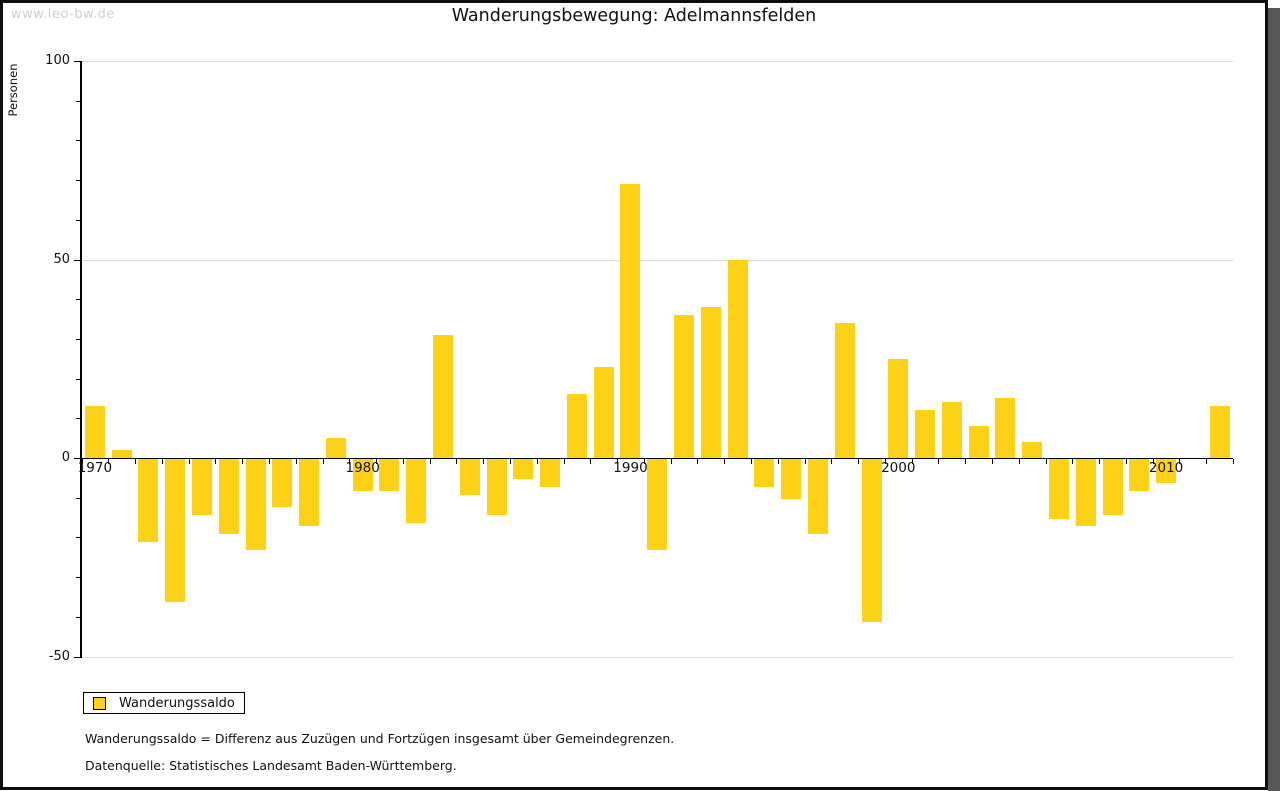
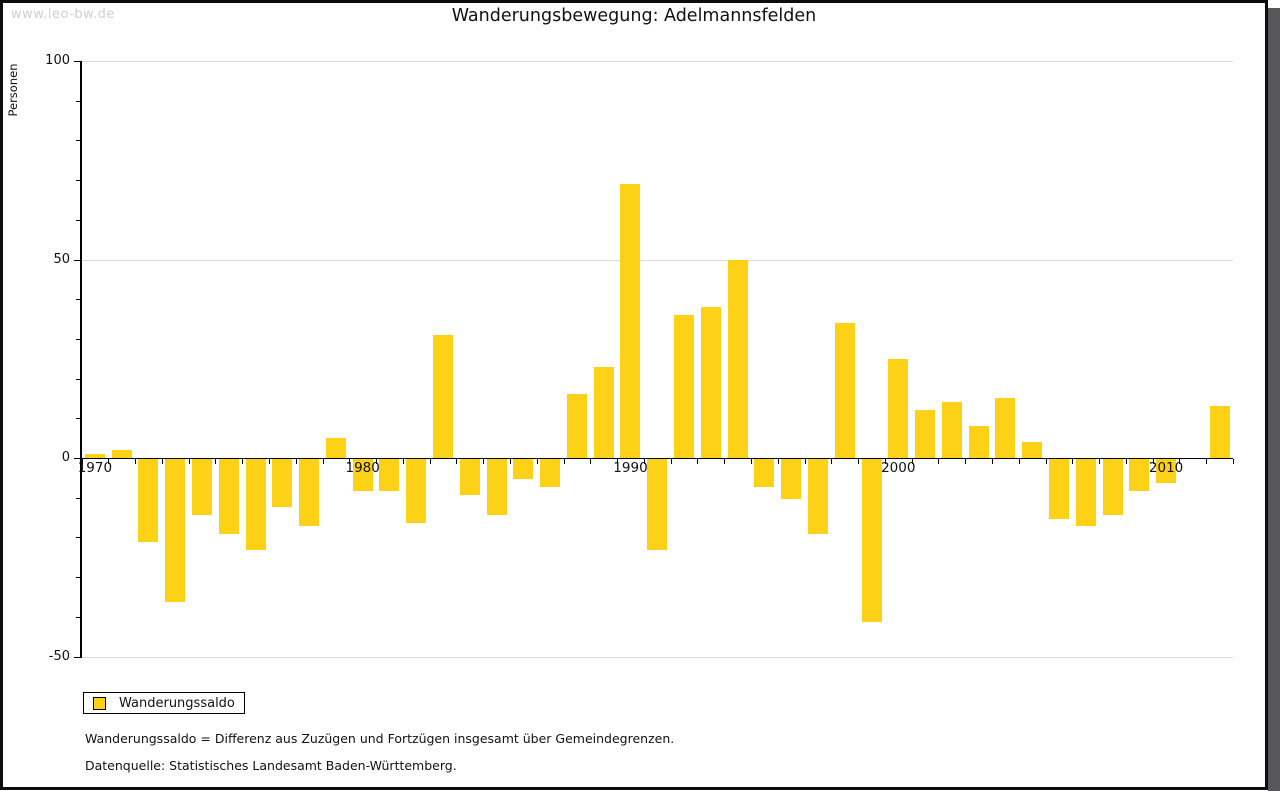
1970: 13 -> 1
